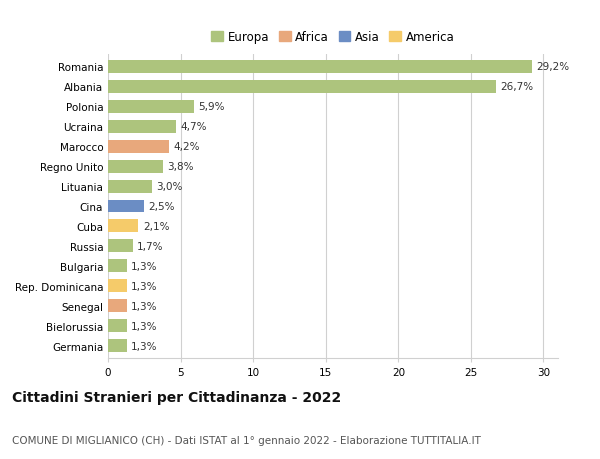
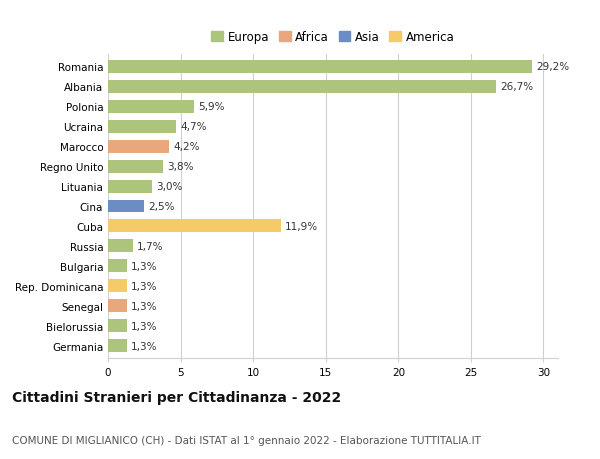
Cuba: 2,1% -> 11,9%
